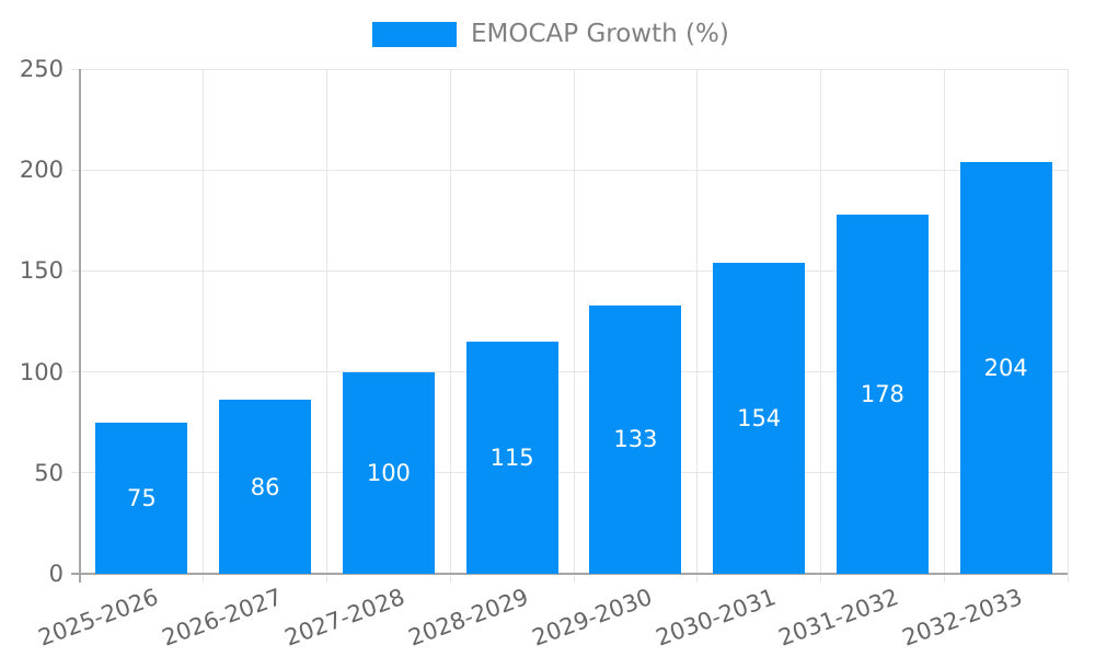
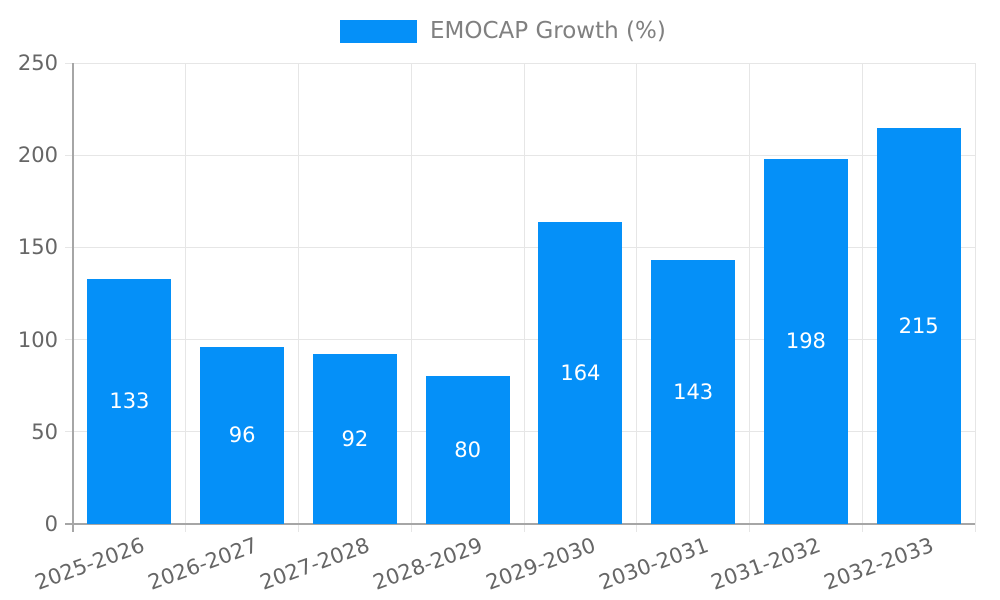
2025-2026: 75 -> 133
2026-2027: 86 -> 96
2027-2028: 100 -> 92
2028-2029: 115 -> 80
2029-2030: 133 -> 164
2030-2031: 154 -> 143
2031-2032: 178 -> 198
2032-2033: 204 -> 215
